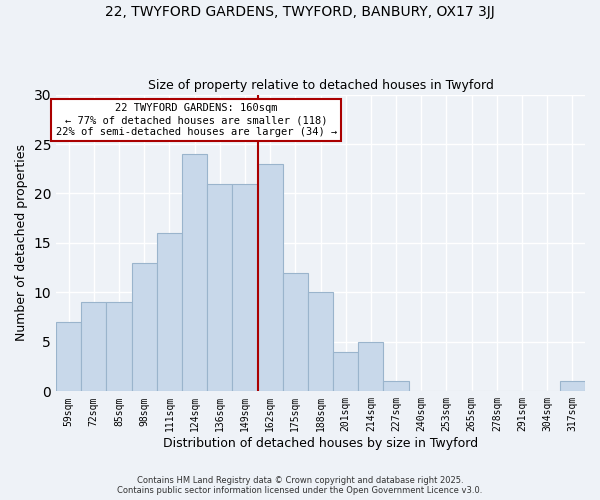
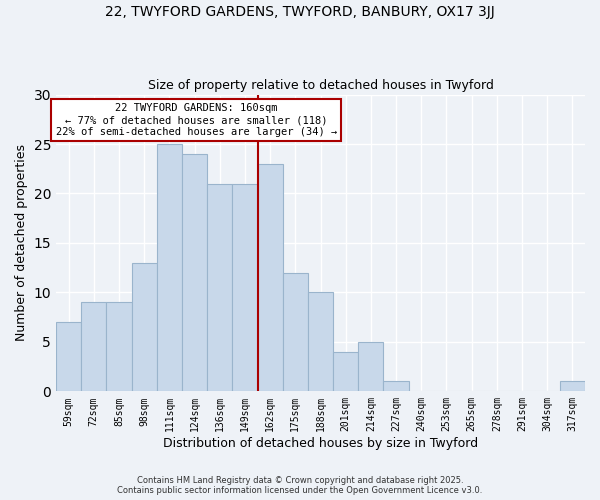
111sqm: 16 -> 25
